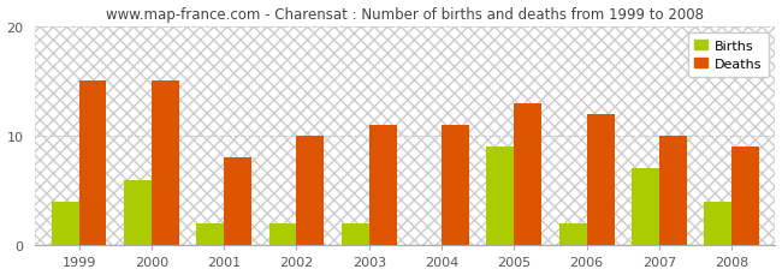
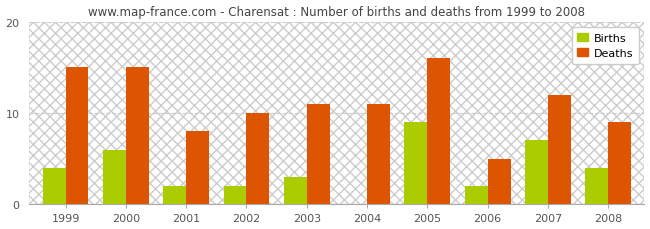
Births/2003: 2 -> 3
Deaths/2005: 13 -> 16
Deaths/2006: 12 -> 5
Deaths/2007: 10 -> 12
